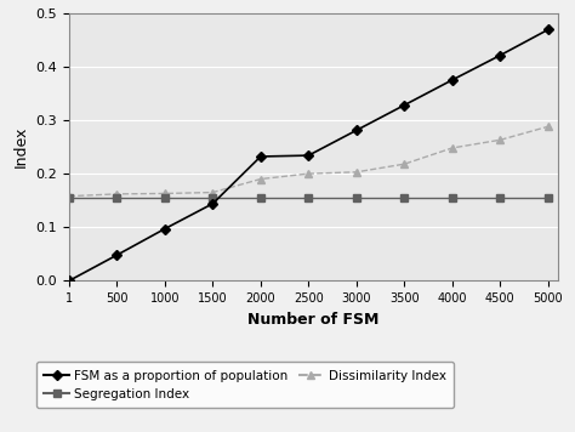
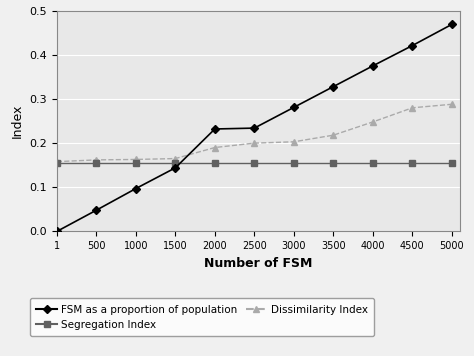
Dissimilarity Index/4500: 0.263 -> 0.280
